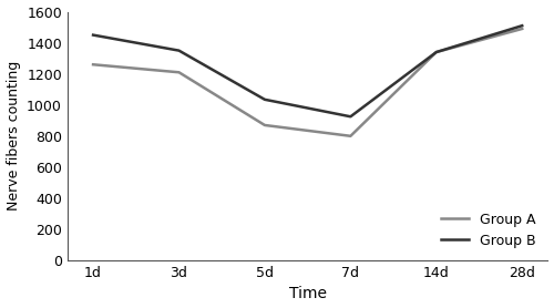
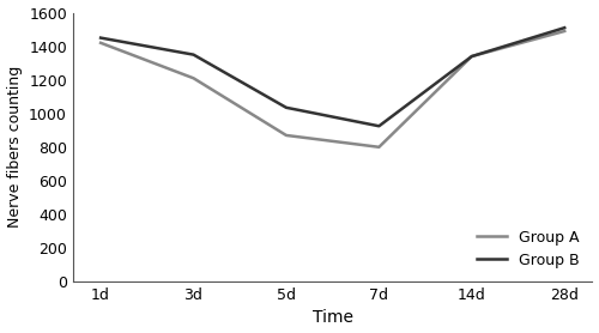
Group A/1d: 1260 -> 1420
